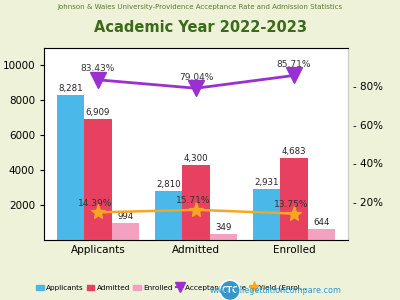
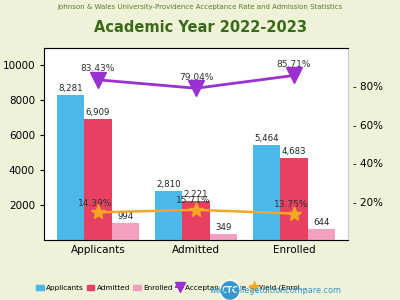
Admitted/Admitted: 4300 -> 2200
Applicants/Enrolled: 2,931 -> 5,464
